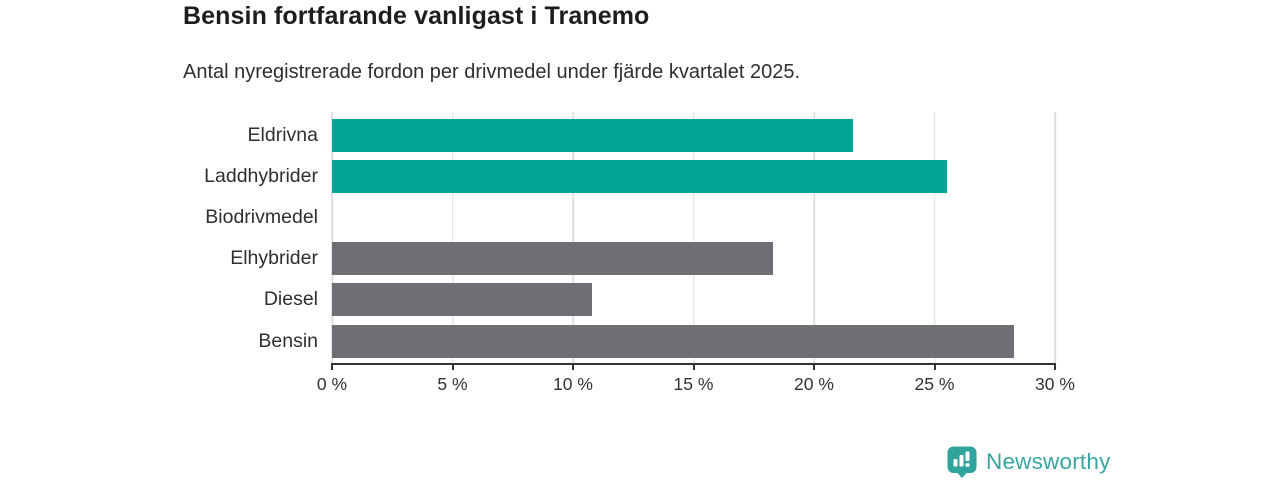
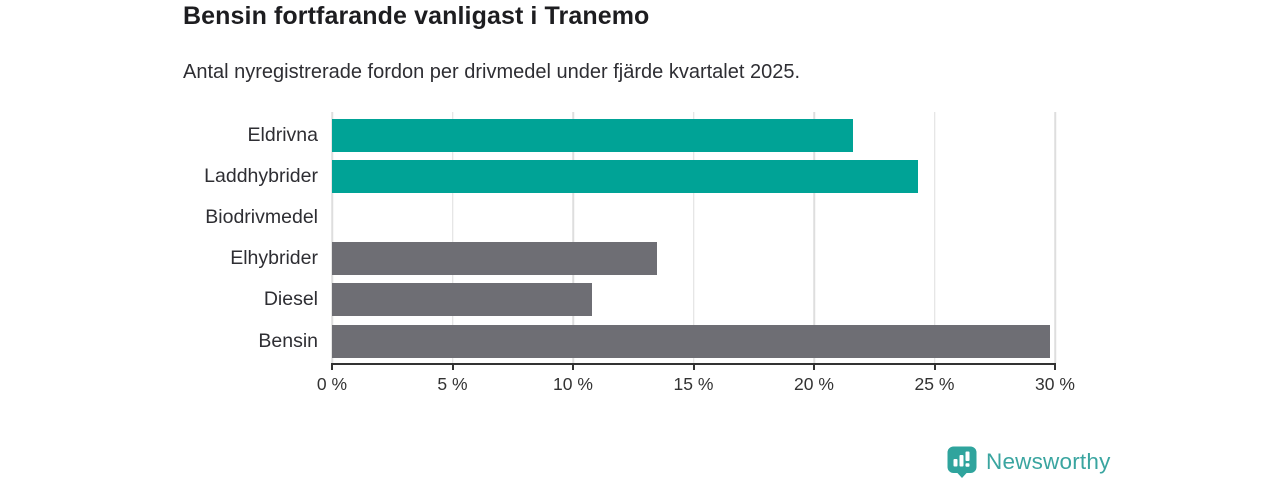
Laddhybrider: 25.5% -> 24.3%
Elhybrider: 18.3% -> 13.5%
Bensin: 28.3% -> 29.8%
